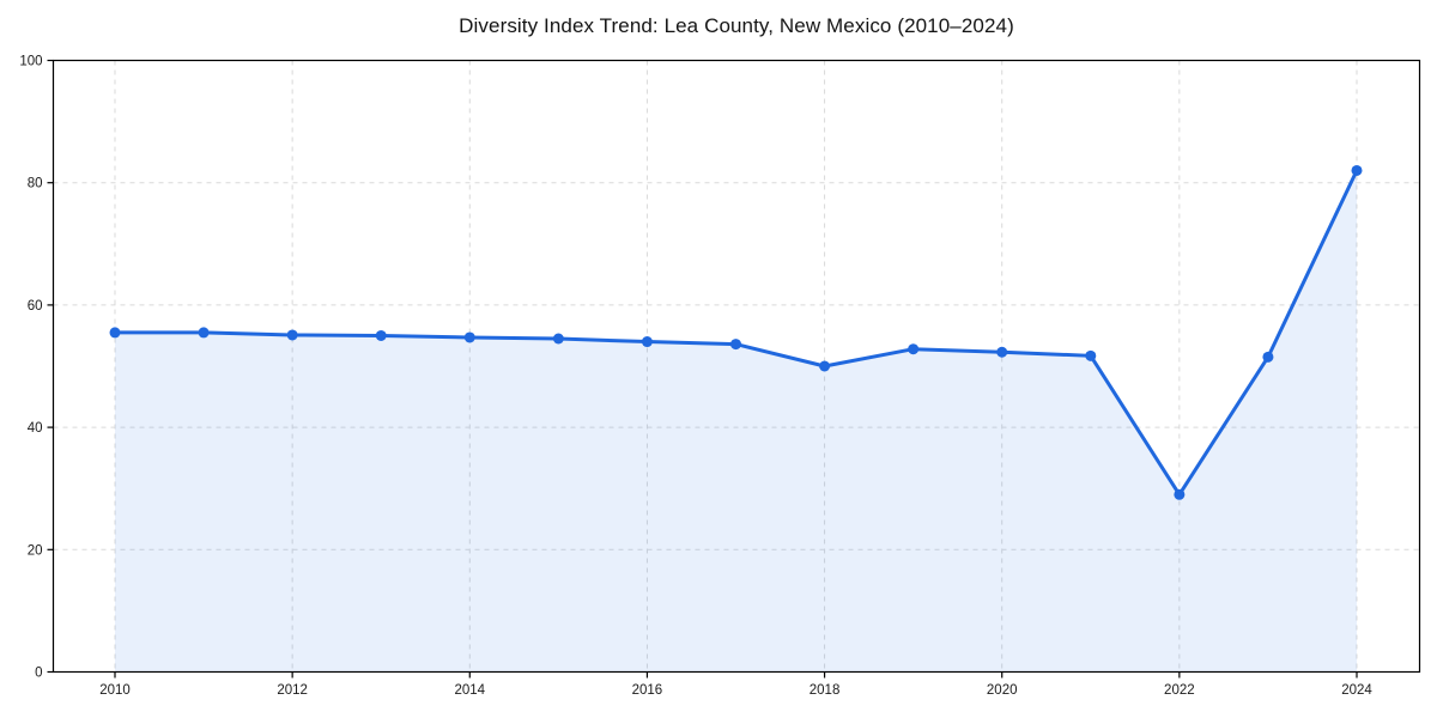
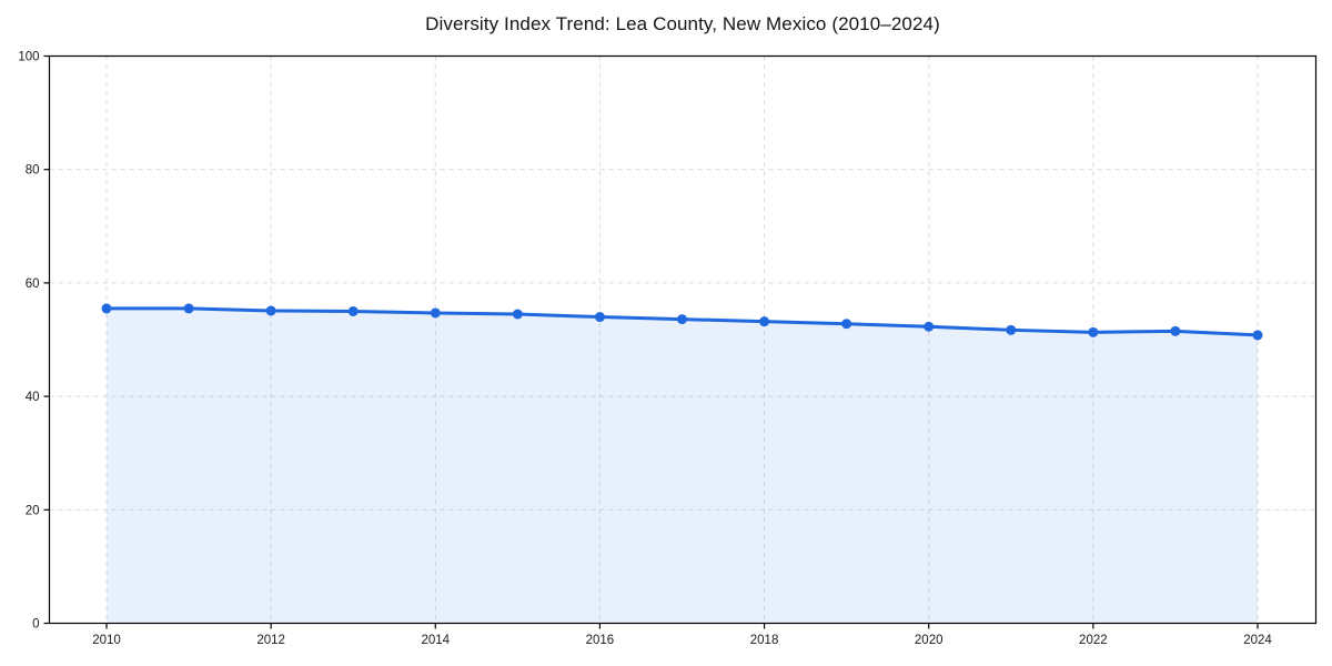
2018: 50 -> 53
2022: 29 -> 51
2024: 82 -> 51
